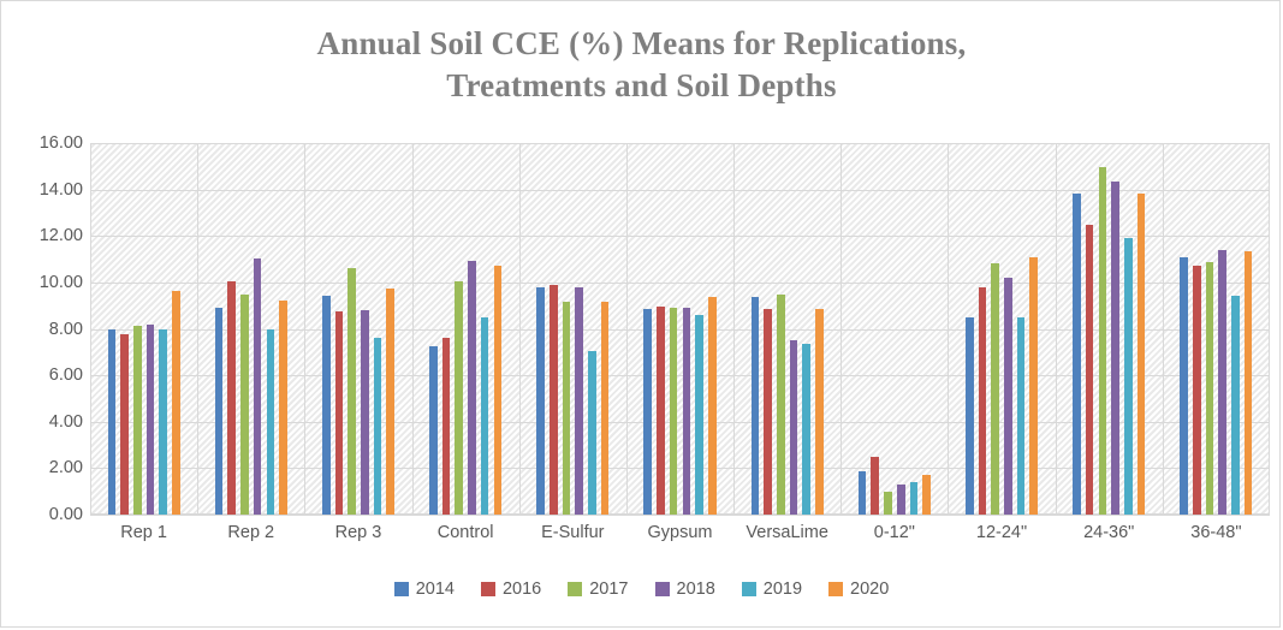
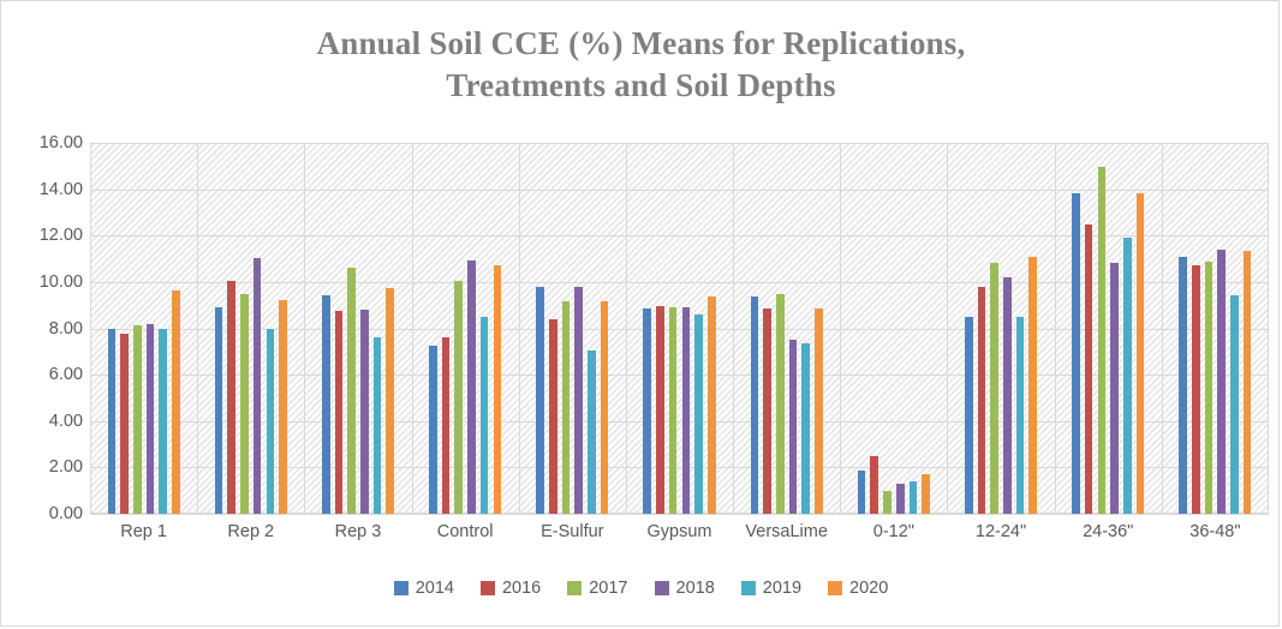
2016/E-Sulfur: 9.9 -> 8.4
2018/24-36": 14.3 -> 10.8
